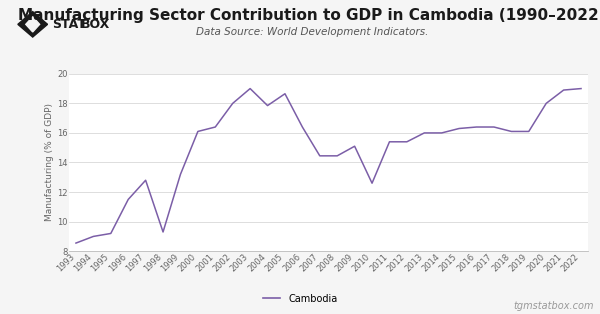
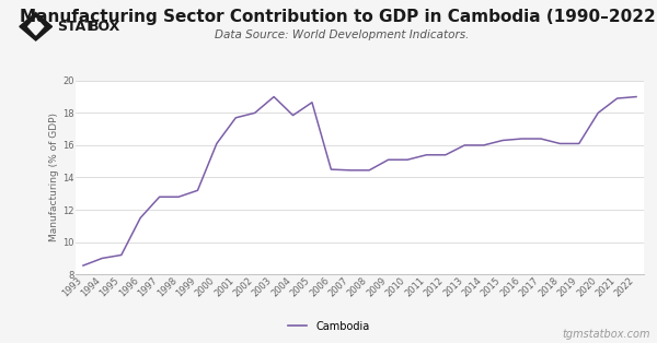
1998: 9.3 -> 12.8
2001: 16.4 -> 17.7
2006: 16.4 -> 14.5
2010: 12.6 -> 15.1
